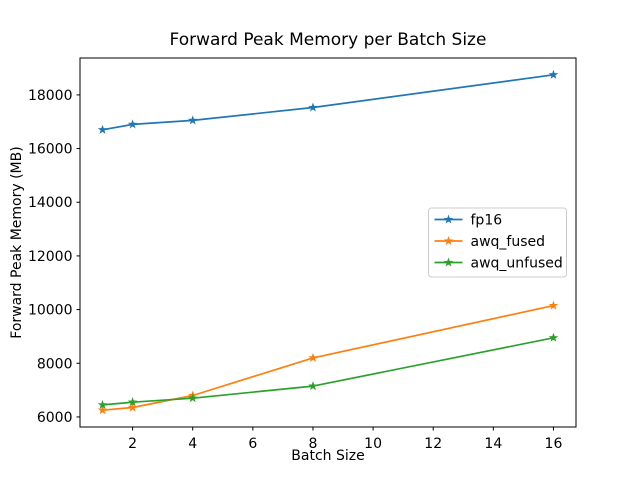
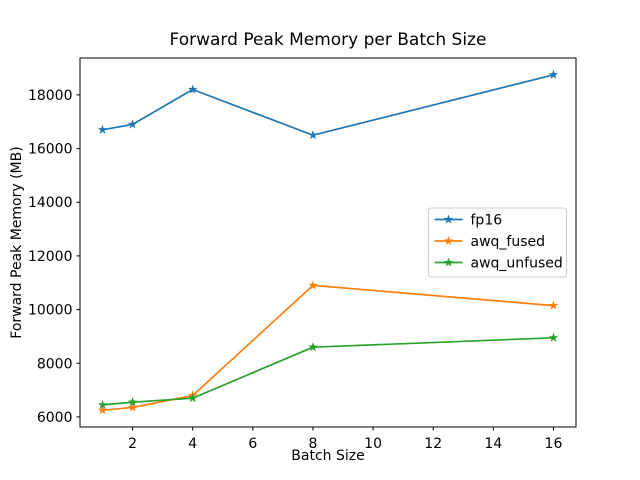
fp16/4: 17000 -> 18200
fp16/8: 17500 -> 16500
awq_fused/8: 8200 -> 10900
awq_unfused/8: 7200 -> 8600
